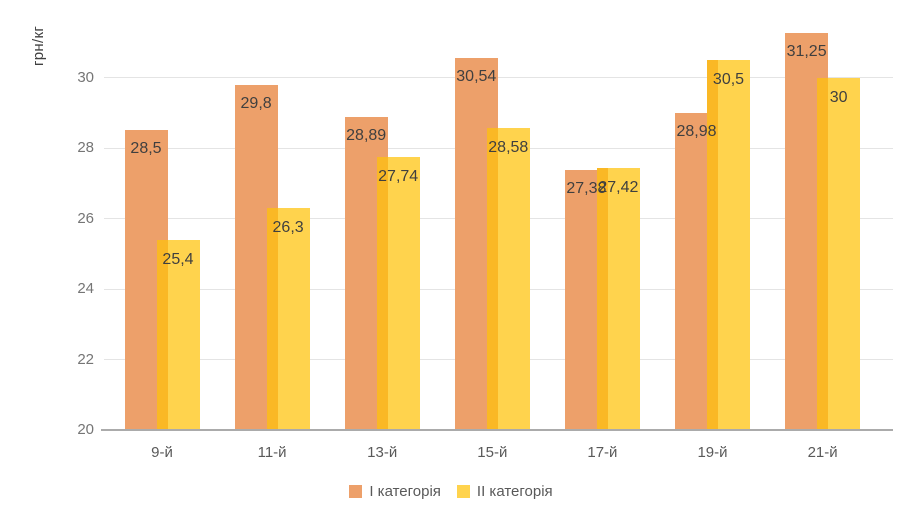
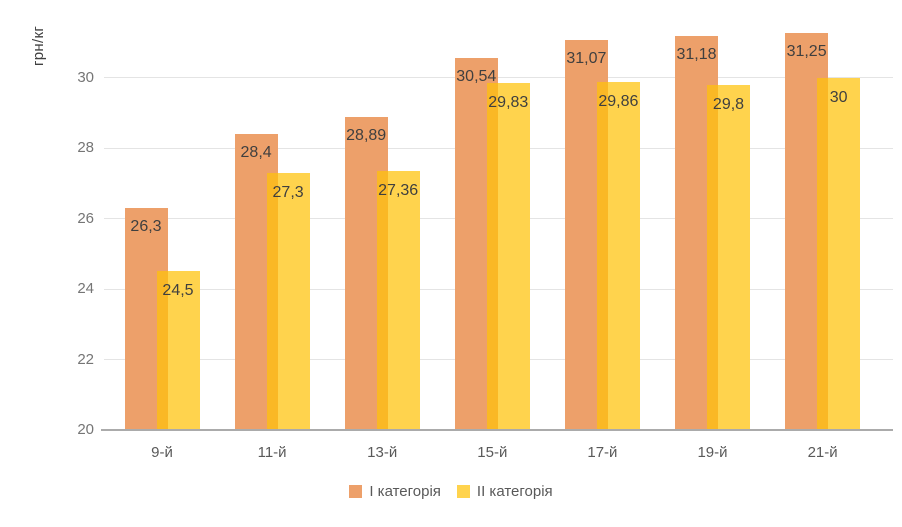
І категорія/9-й: 28,5 -> 26,3
ІІ категорія/9-й: 25,4 -> 24,5
І категорія/11-й: 29,8 -> 28,4
ІІ категорія/11-й: 26,3 -> 27,3
ІІ категорія/13-й: 27,74 -> 27,36
ІІ категорія/15-й: 28,58 -> 29,83
І категорія/17-й: 27,38 -> 31,07
ІІ категорія/17-й: 27,42 -> 29,86
І категорія/19-й: 28,98 -> 31,18
ІІ категорія/19-й: 30,5 -> 29,8
